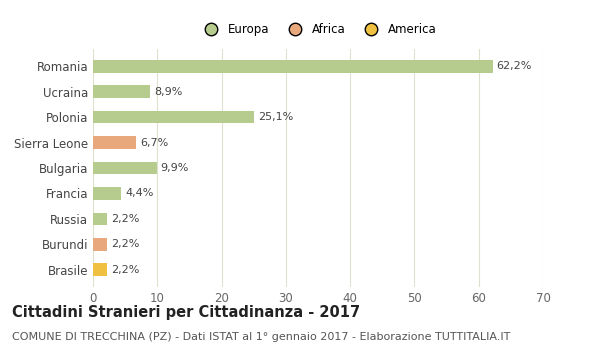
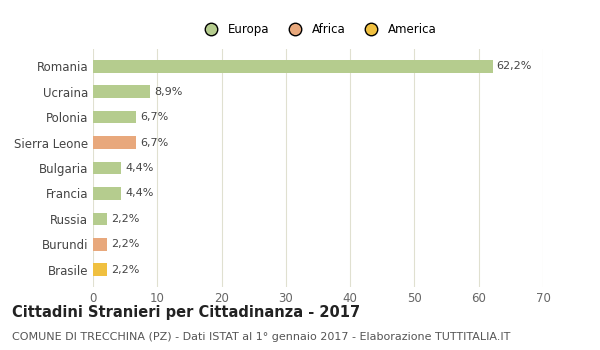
Polonia: 25,1% -> 6,7%
Bulgaria: 9,9% -> 4,4%
